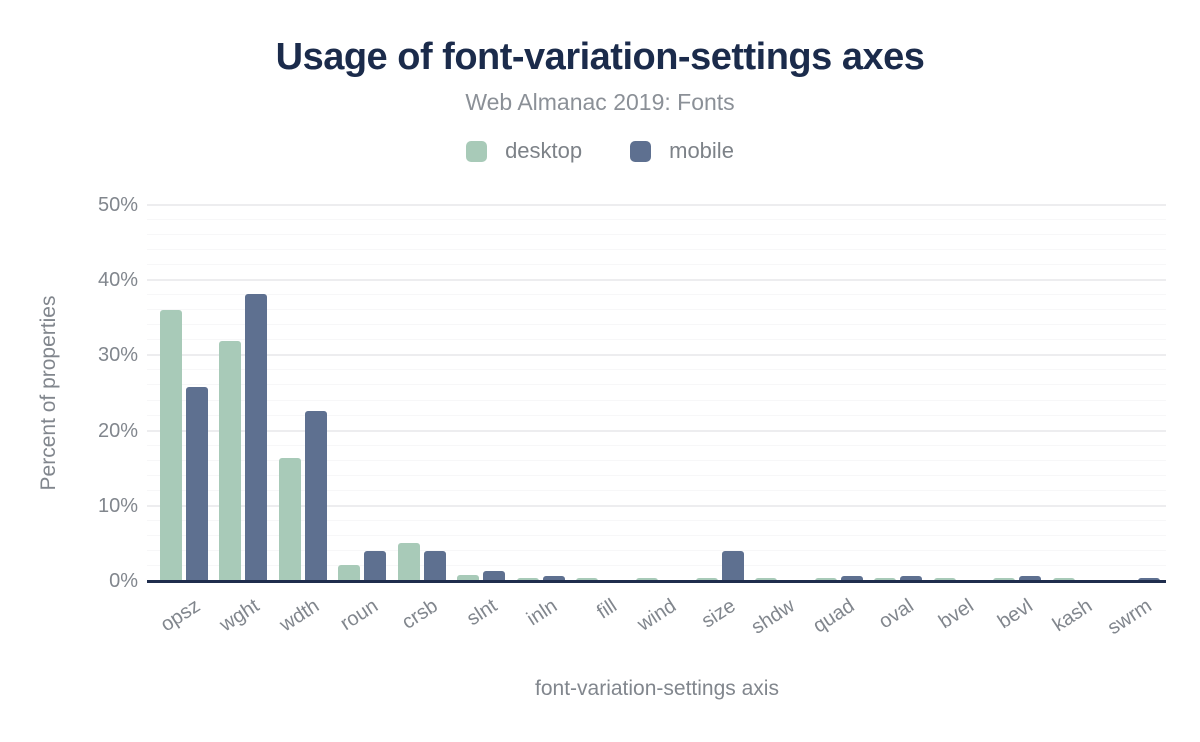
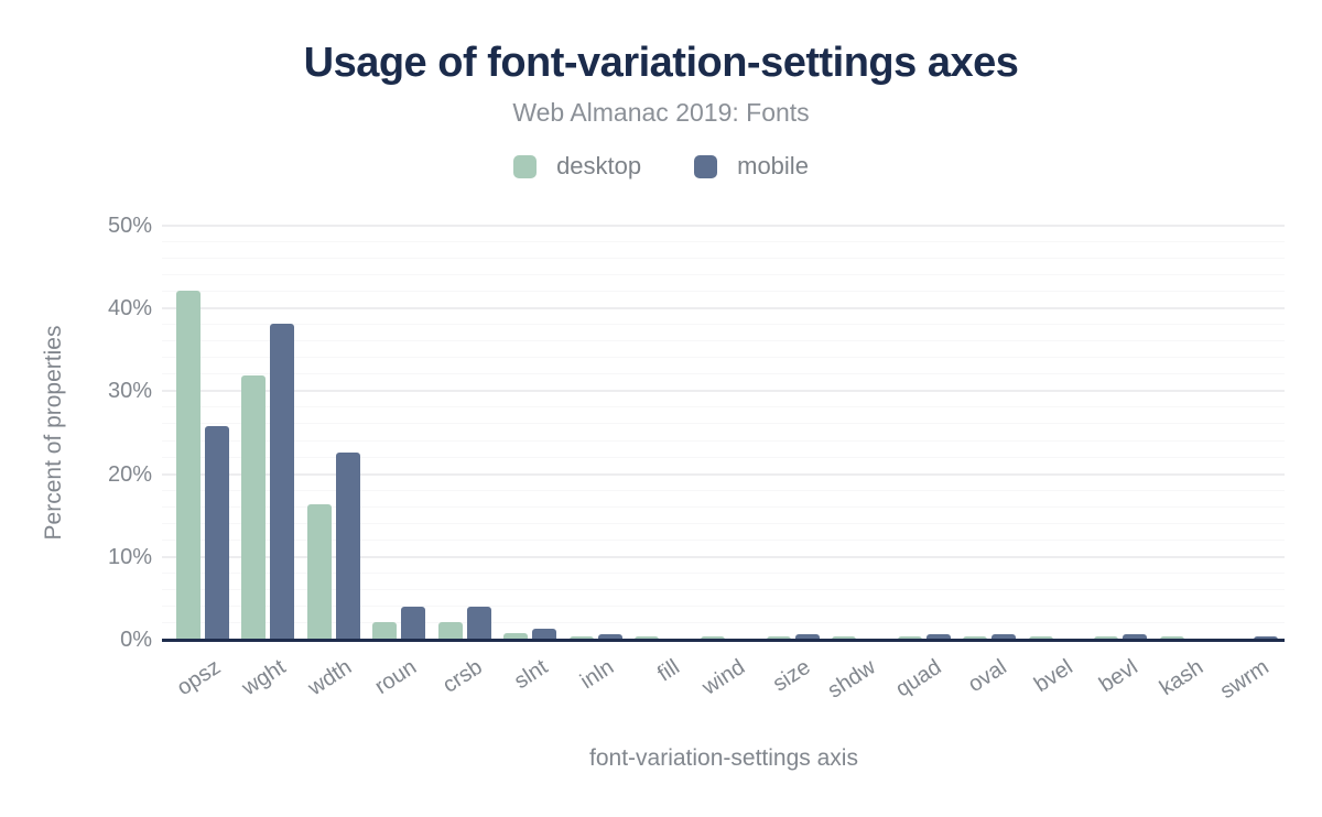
desktop/opsz: 36% -> 42%
desktop/crsb: 5% -> 2%
mobile/size: 4% -> 1%
